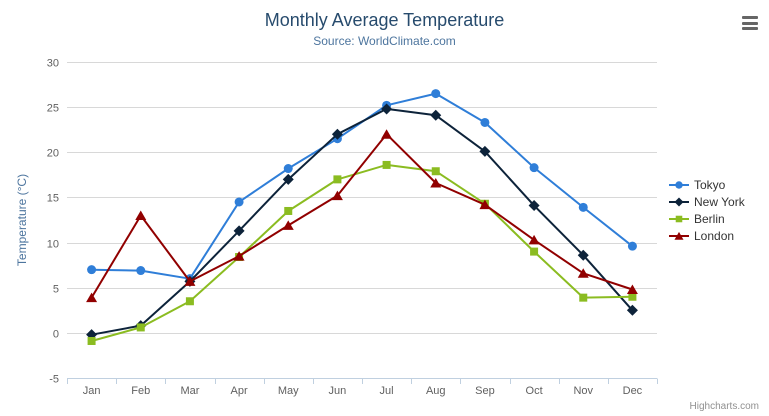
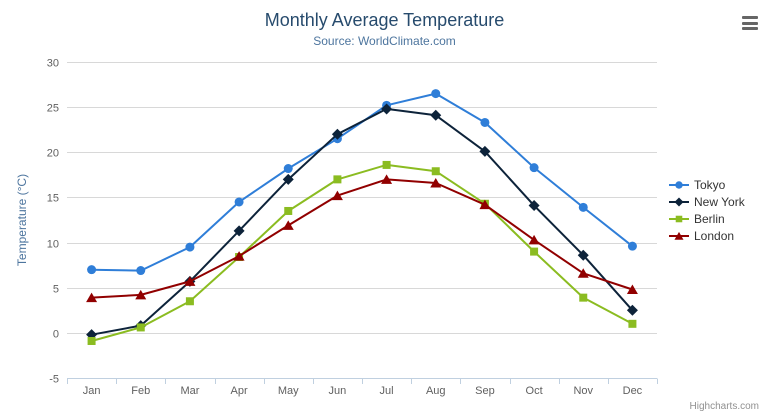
London/Feb: 13 -> 4
Tokyo/Mar: 6 -> 10
London/Jul: 22 -> 17
Berlin/Dec: 4 -> 1
